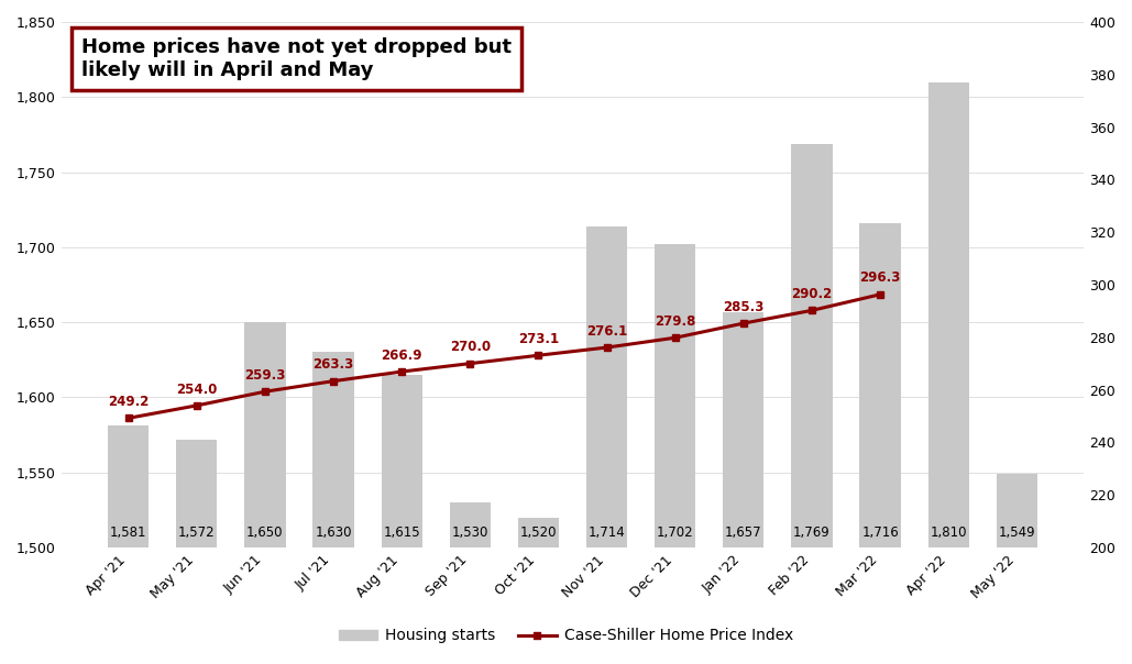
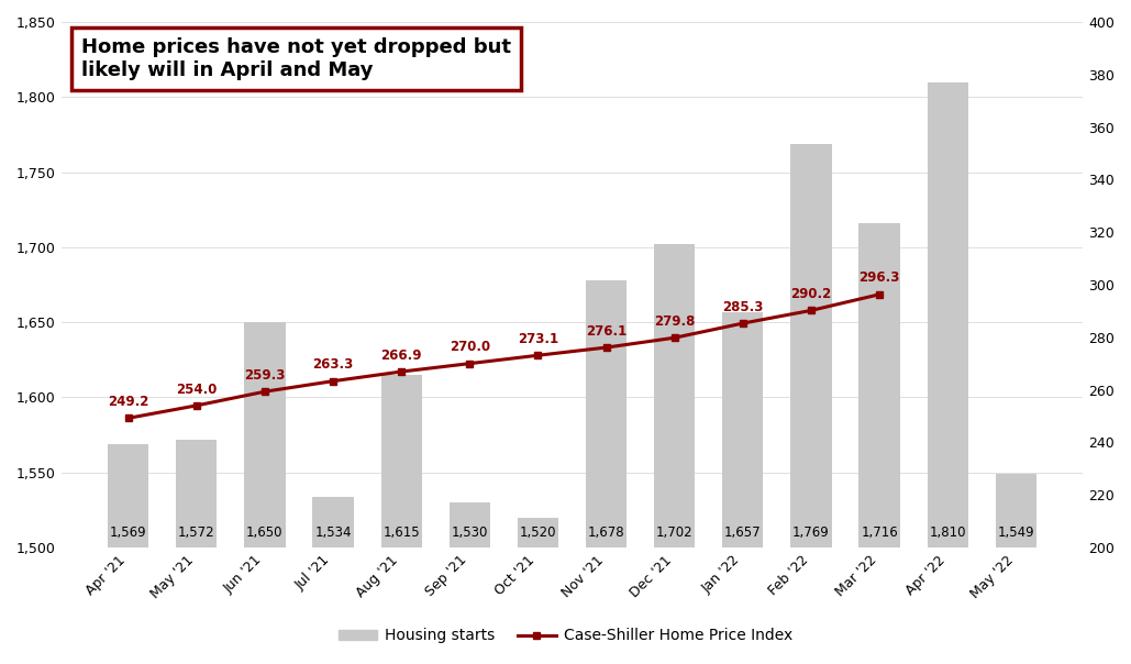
Housing starts/Apr '21: 1,581 -> 1,569
Housing starts/Jul '21: 1,630 -> 1,534
Housing starts/Nov '21: 1,714 -> 1,678
